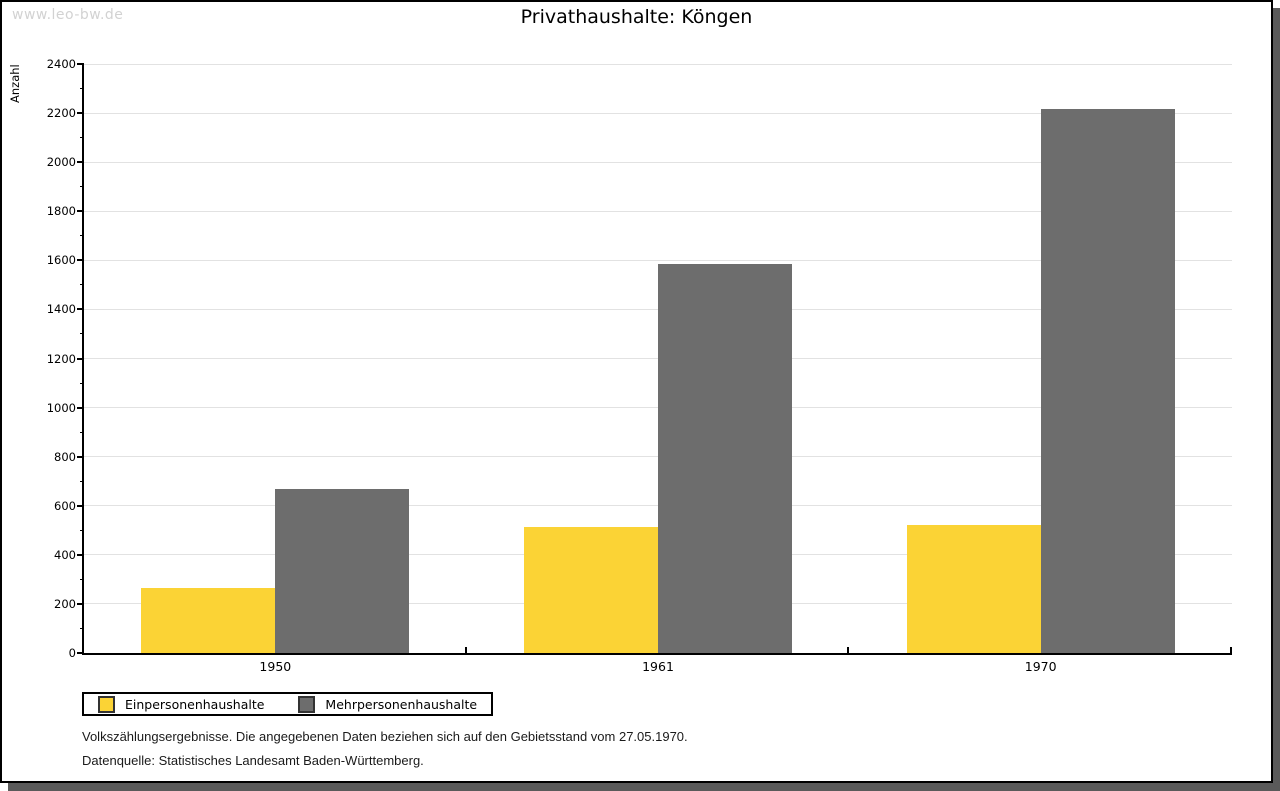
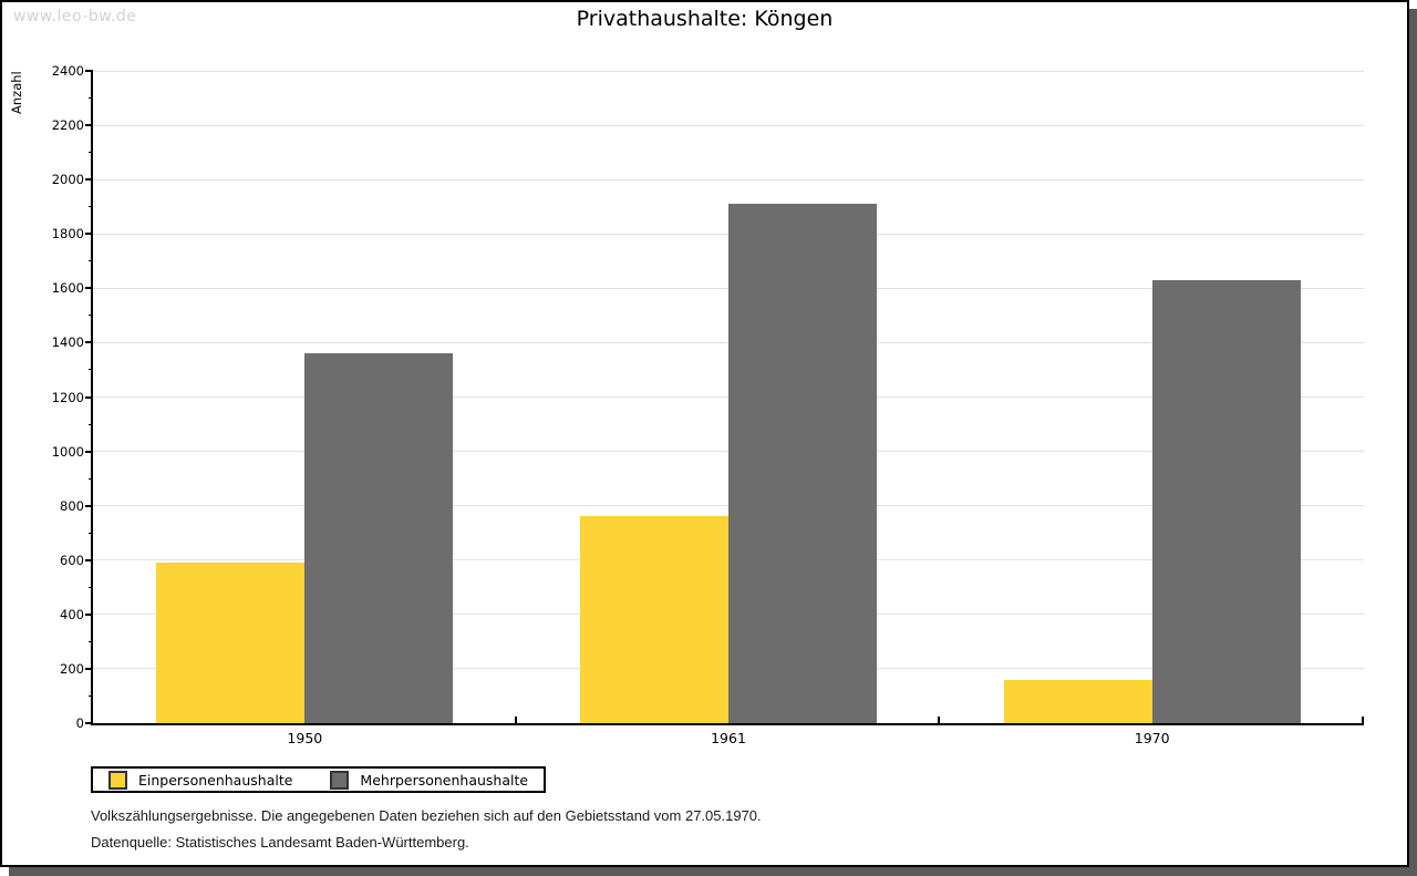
Einpersonenhaushalte/1950: 260 -> 590
Mehrpersonenhaushalte/1950: 670 -> 1360
Einpersonenhaushalte/1961: 520 -> 760
Mehrpersonenhaushalte/1961: 1580 -> 1910
Einpersonenhaushalte/1970: 520 -> 160
Mehrpersonenhaushalte/1970: 2220 -> 1630
